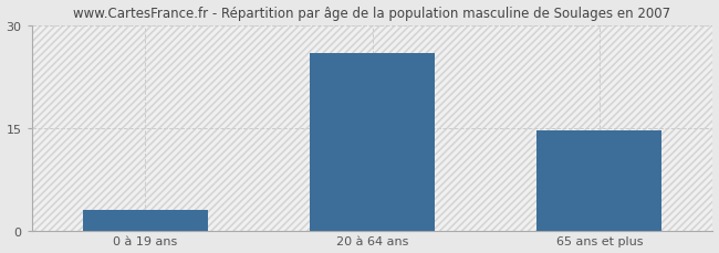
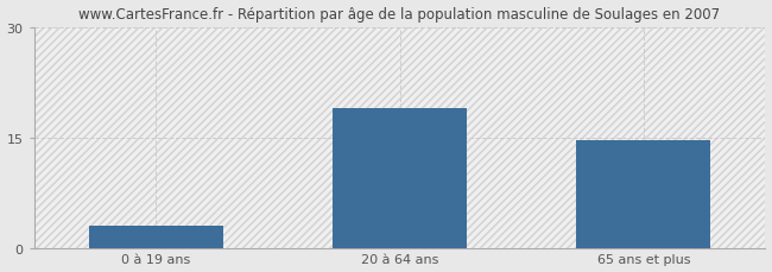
20 à 64 ans: 26.0 -> 19.0
